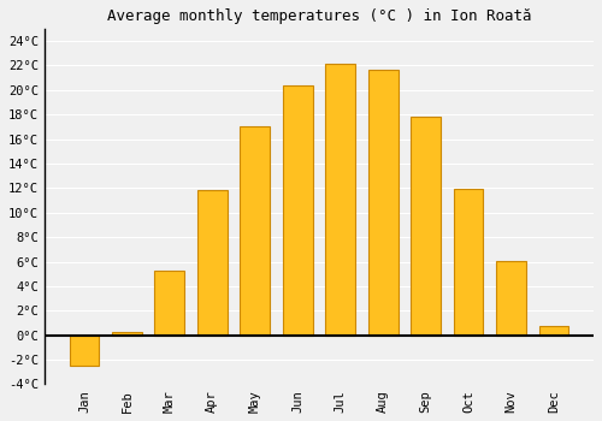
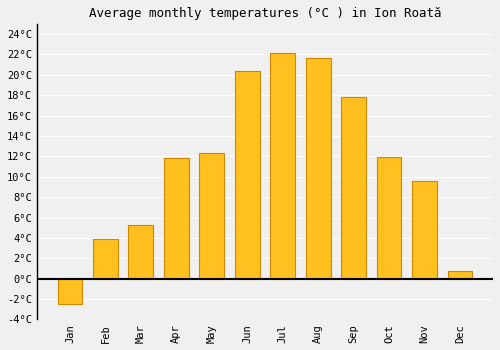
Feb: 0.3°C -> 3.9°C
May: 17.0°C -> 12.3°C
Nov: 6.1°C -> 9.6°C
